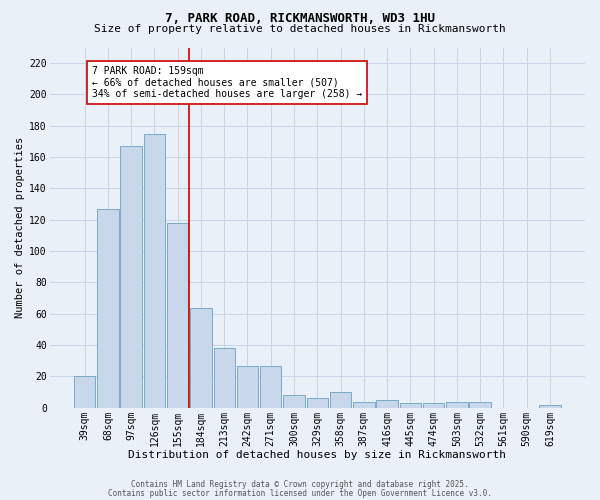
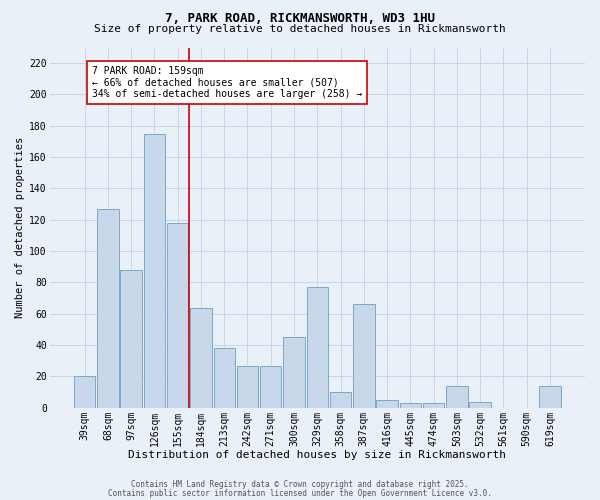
97sqm: 167 -> 88
300sqm: 8 -> 45
329sqm: 6 -> 77
387sqm: 4 -> 66
503sqm: 4 -> 14
619sqm: 2 -> 14
